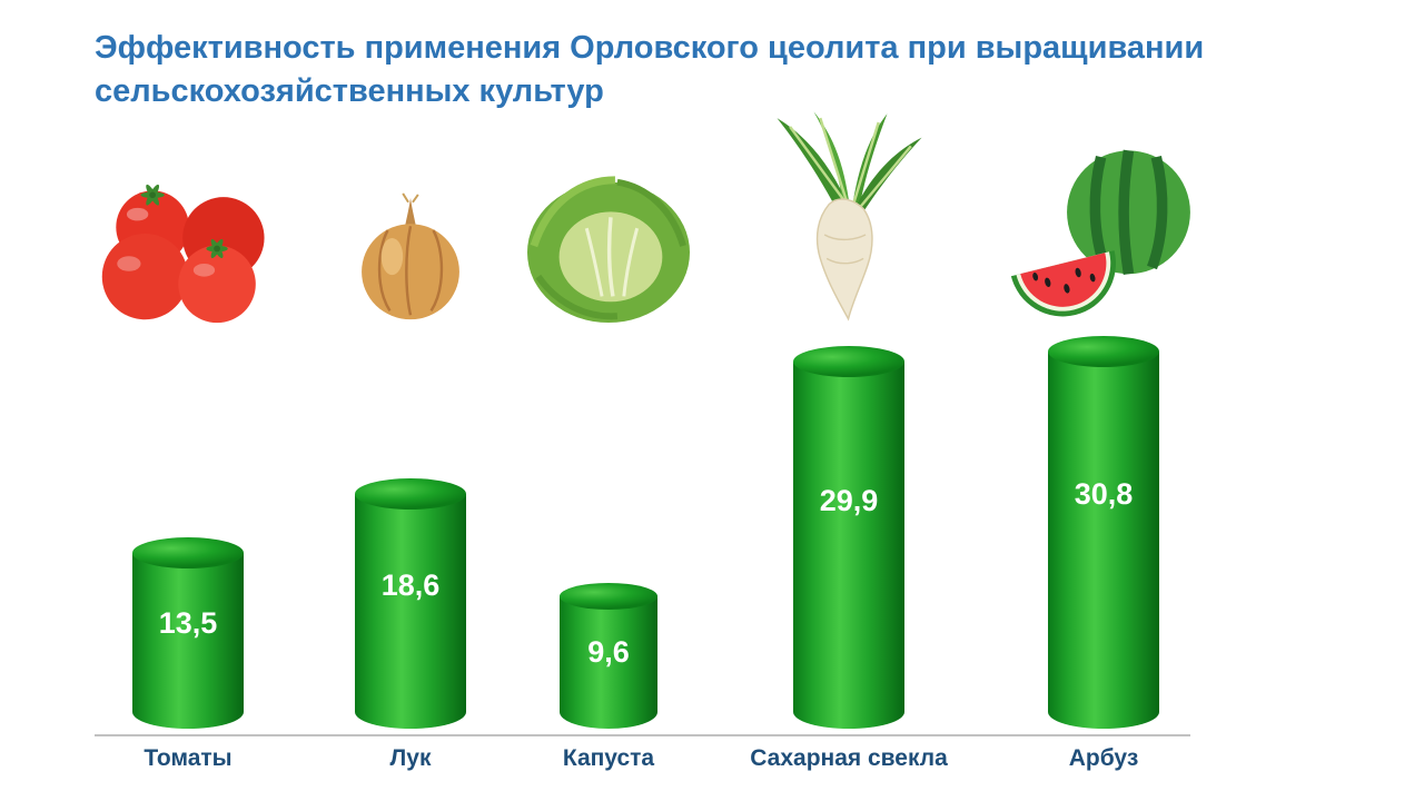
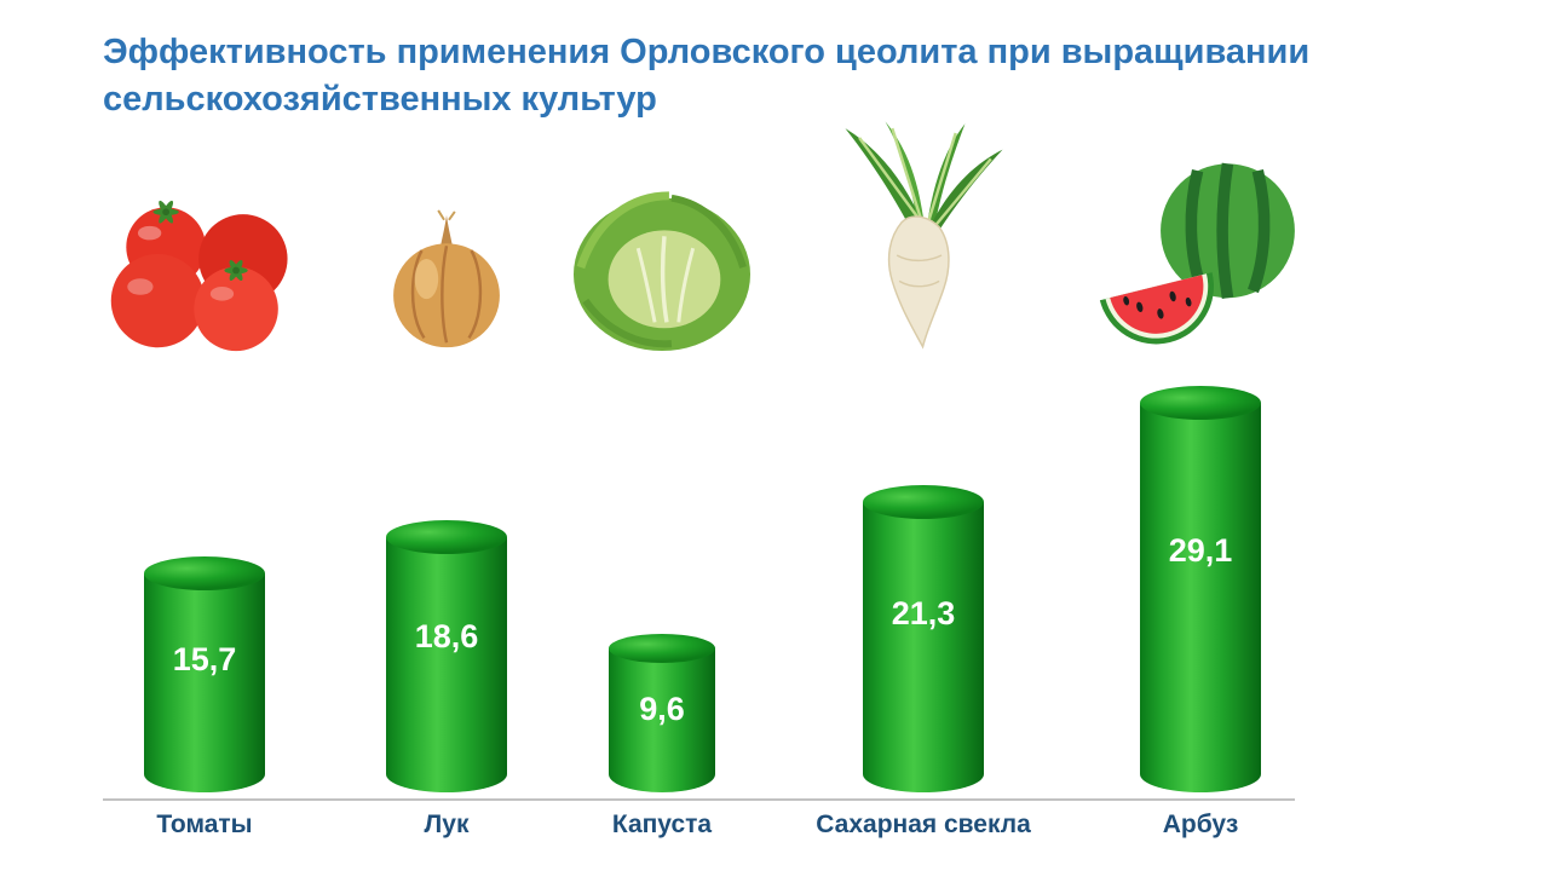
Томаты: 13,5 -> 15,7
Сахарная свекла: 29,9 -> 21,3
Арбуз: 30,8 -> 29,1
